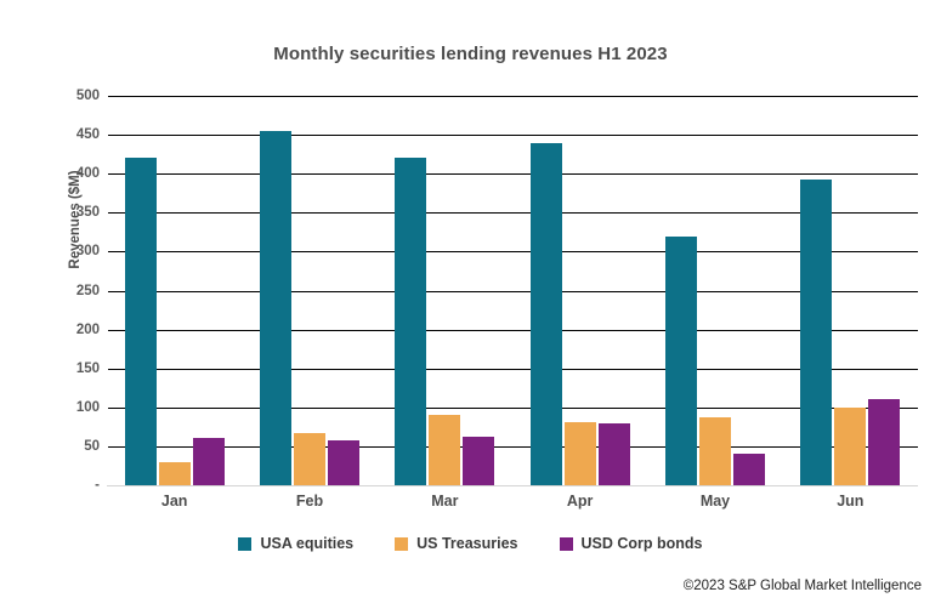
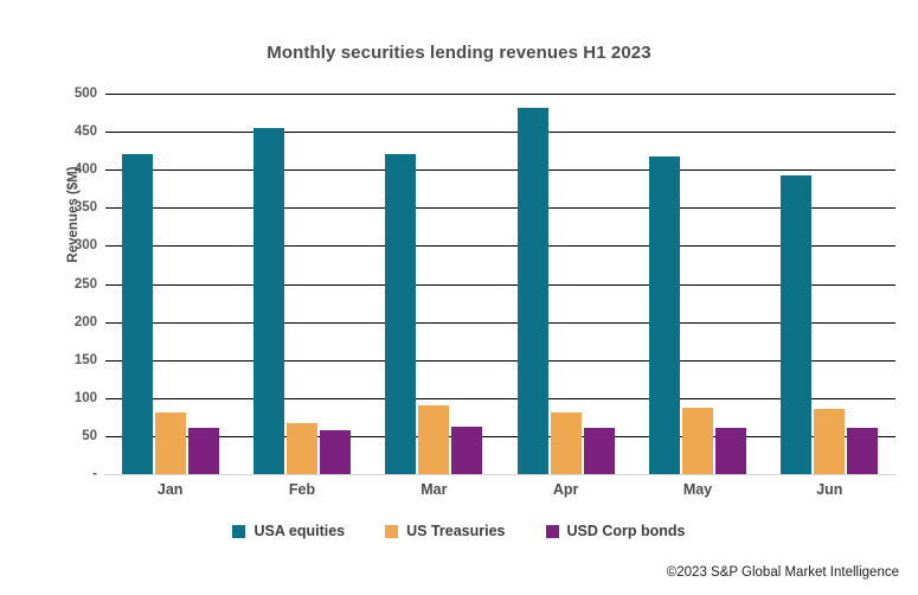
US Treasuries/Jan: 30 -> 80
USA equities/Apr: 440 -> 480
USD Corp bonds/Apr: 80 -> 60
USA equities/May: 320 -> 420
USD Corp bonds/May: 40 -> 60
US Treasuries/Jun: 100 -> 80
USD Corp bonds/Jun: 110 -> 60
